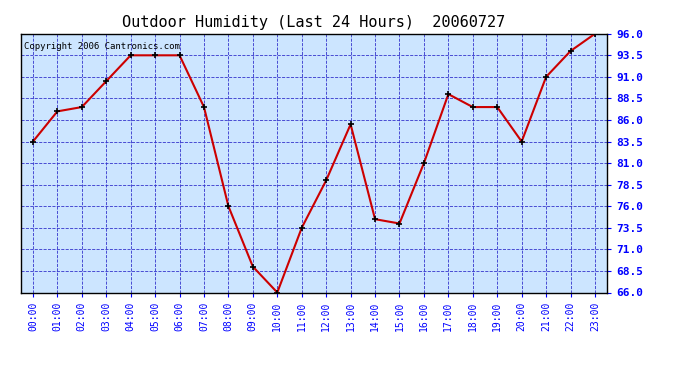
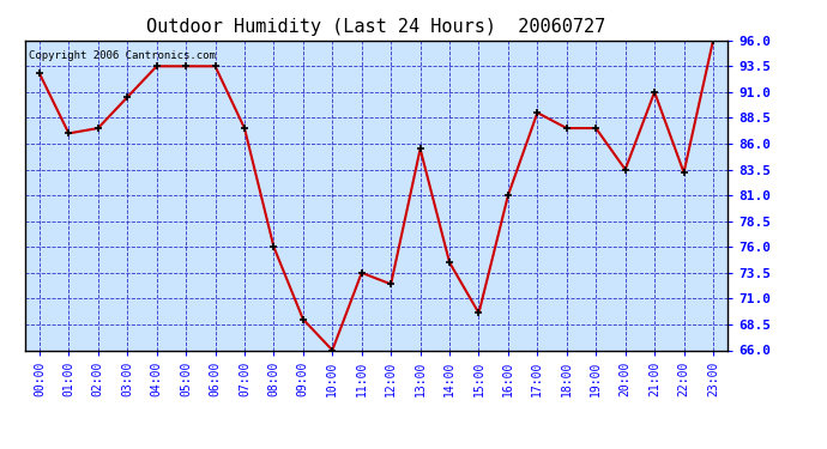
00:00: 83.5 -> 92.8
12:00: 79.0 -> 72.4
15:00: 74.0 -> 69.6
22:00: 94.0 -> 83.2
